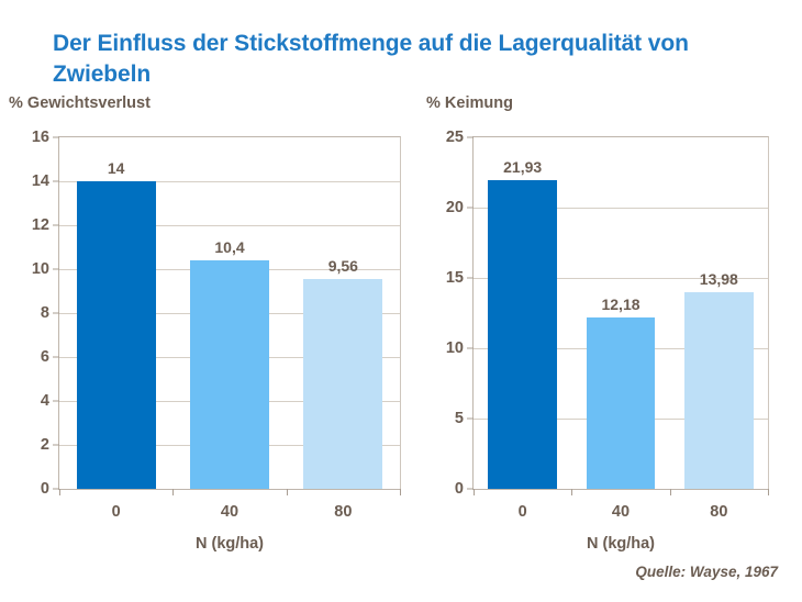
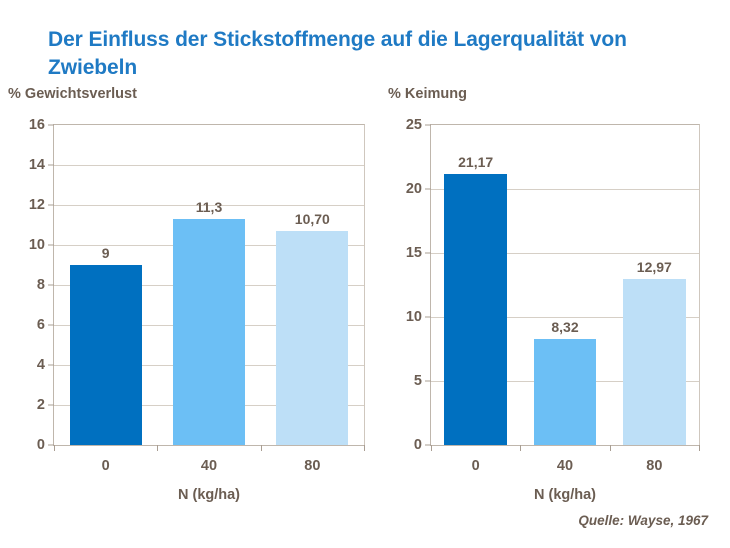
% Gewichtsverlust/0: 14 -> 9
% Gewichtsverlust/40: 10,4 -> 11,3
% Gewichtsverlust/80: 9,56 -> 10,70
% Keimung/0: 21,93 -> 21,17
% Keimung/40: 12,18 -> 8,32
% Keimung/80: 13,98 -> 12,97
